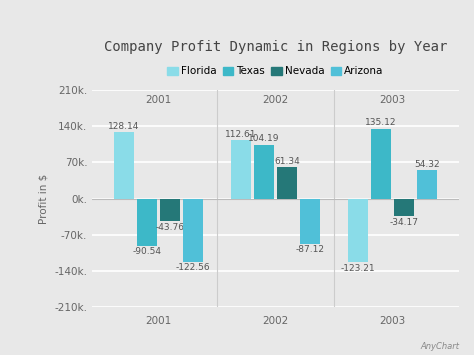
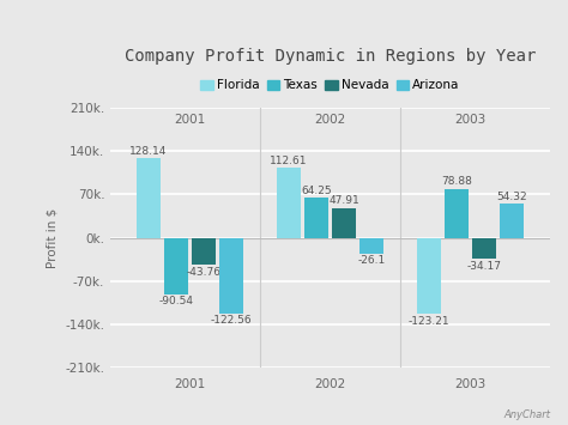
Texas/2002: 104.19 -> 64.25
Nevada/2002: 61.34 -> 47.91
Arizona/2002: -87.12 -> -26.1
Texas/2003: 135.12 -> 78.88
